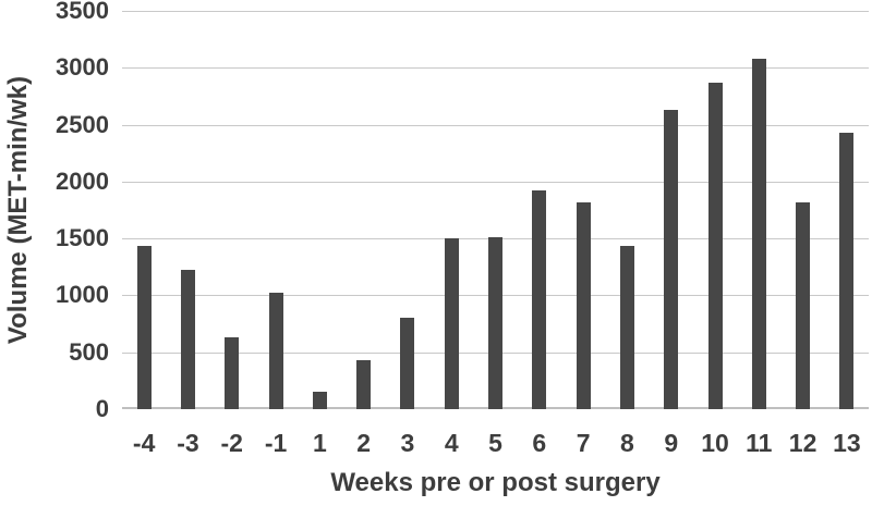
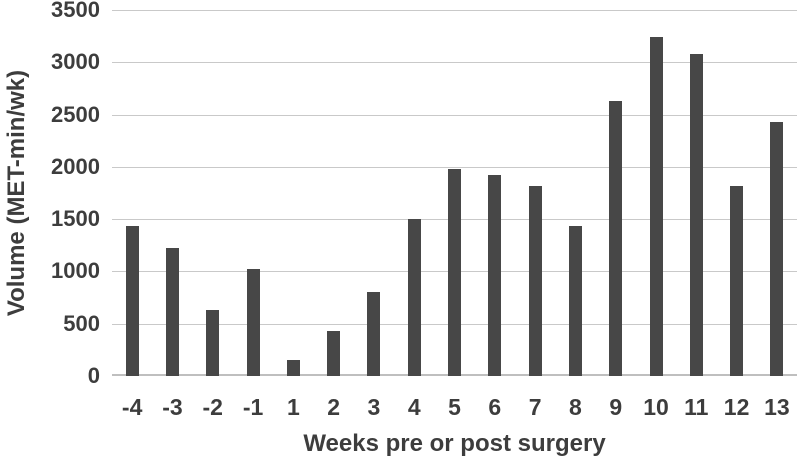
5: 1520 -> 1980
10: 2860 -> 3240
